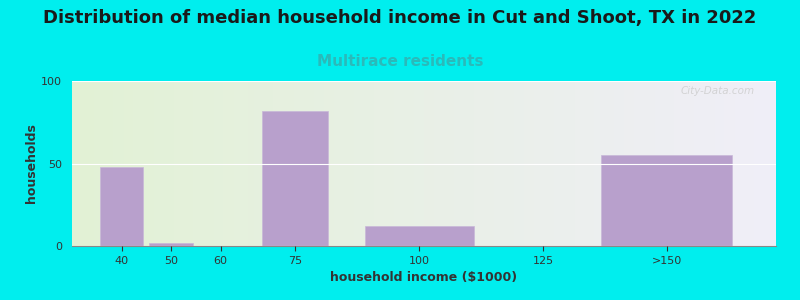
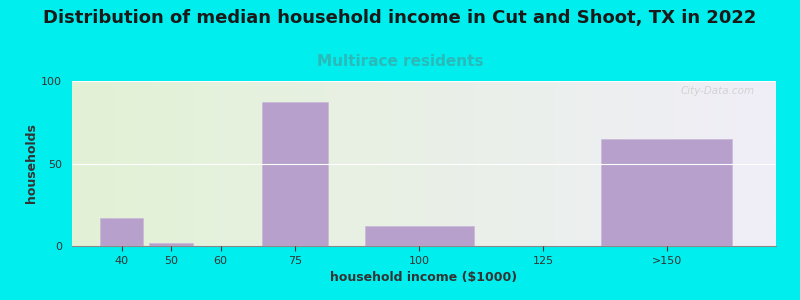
40: 48 -> 17
75: 82 -> 87
>150: 55 -> 65
